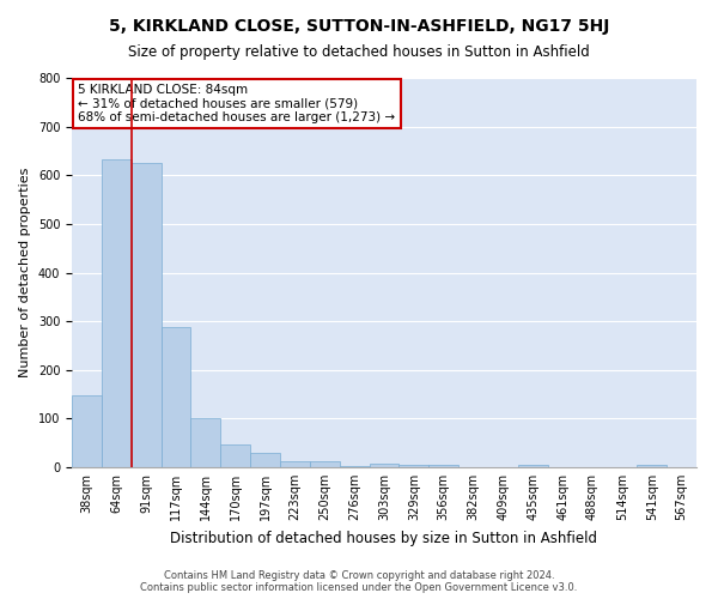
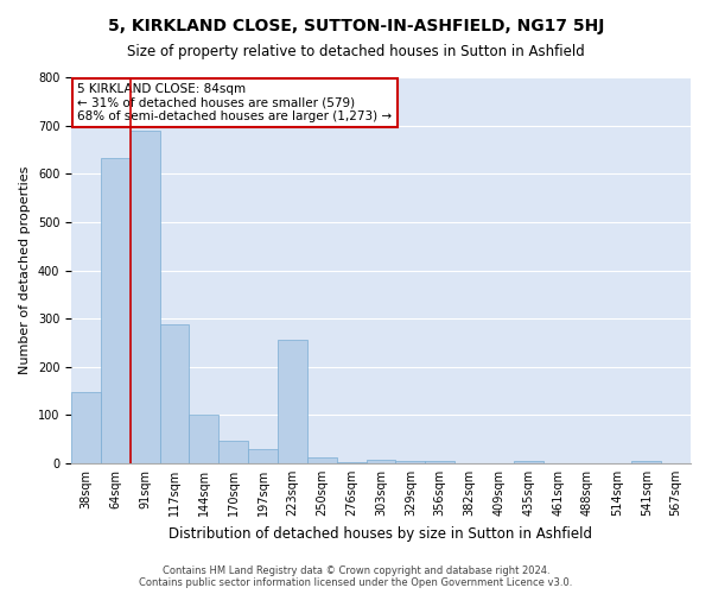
91sqm: 625 -> 690
223sqm: 12 -> 255
